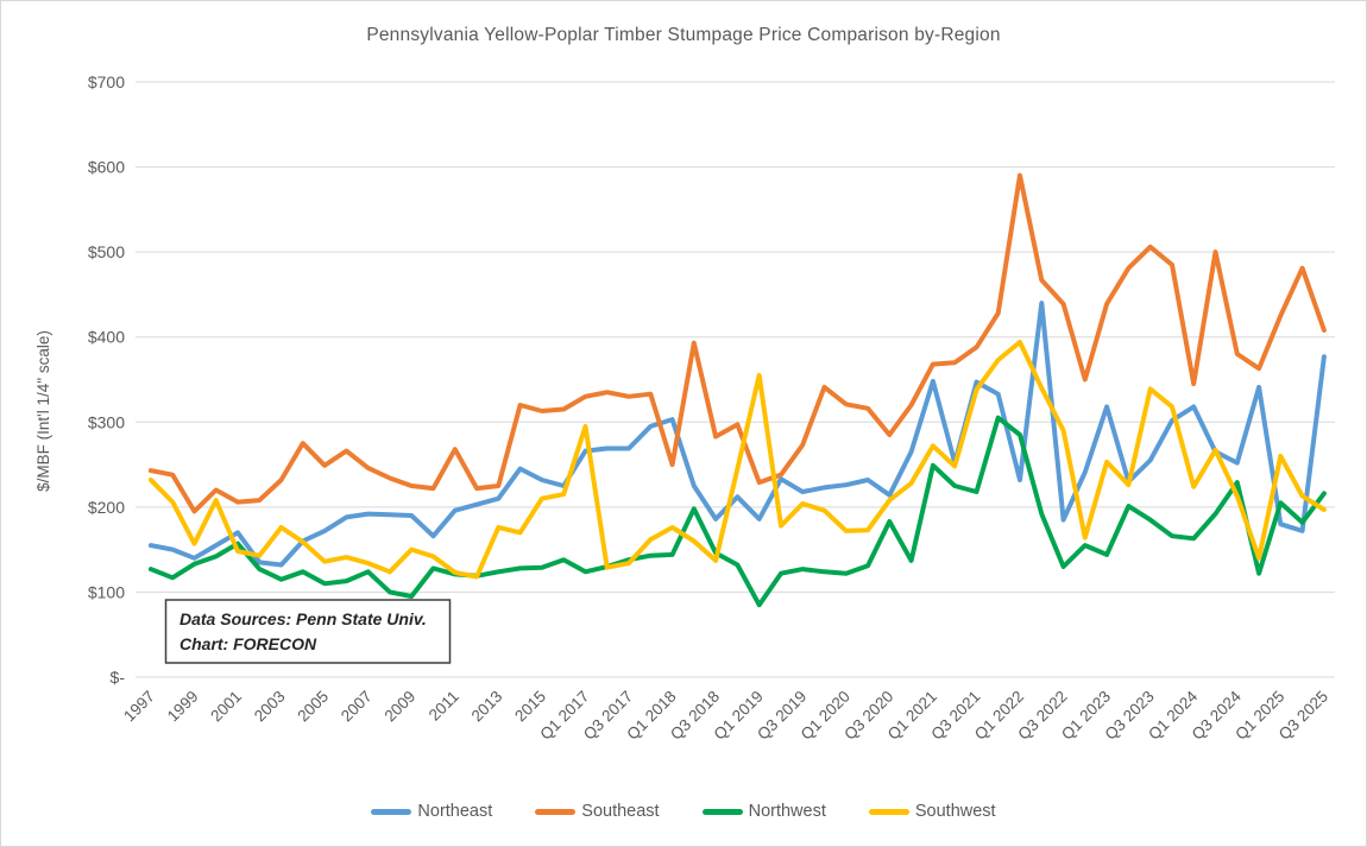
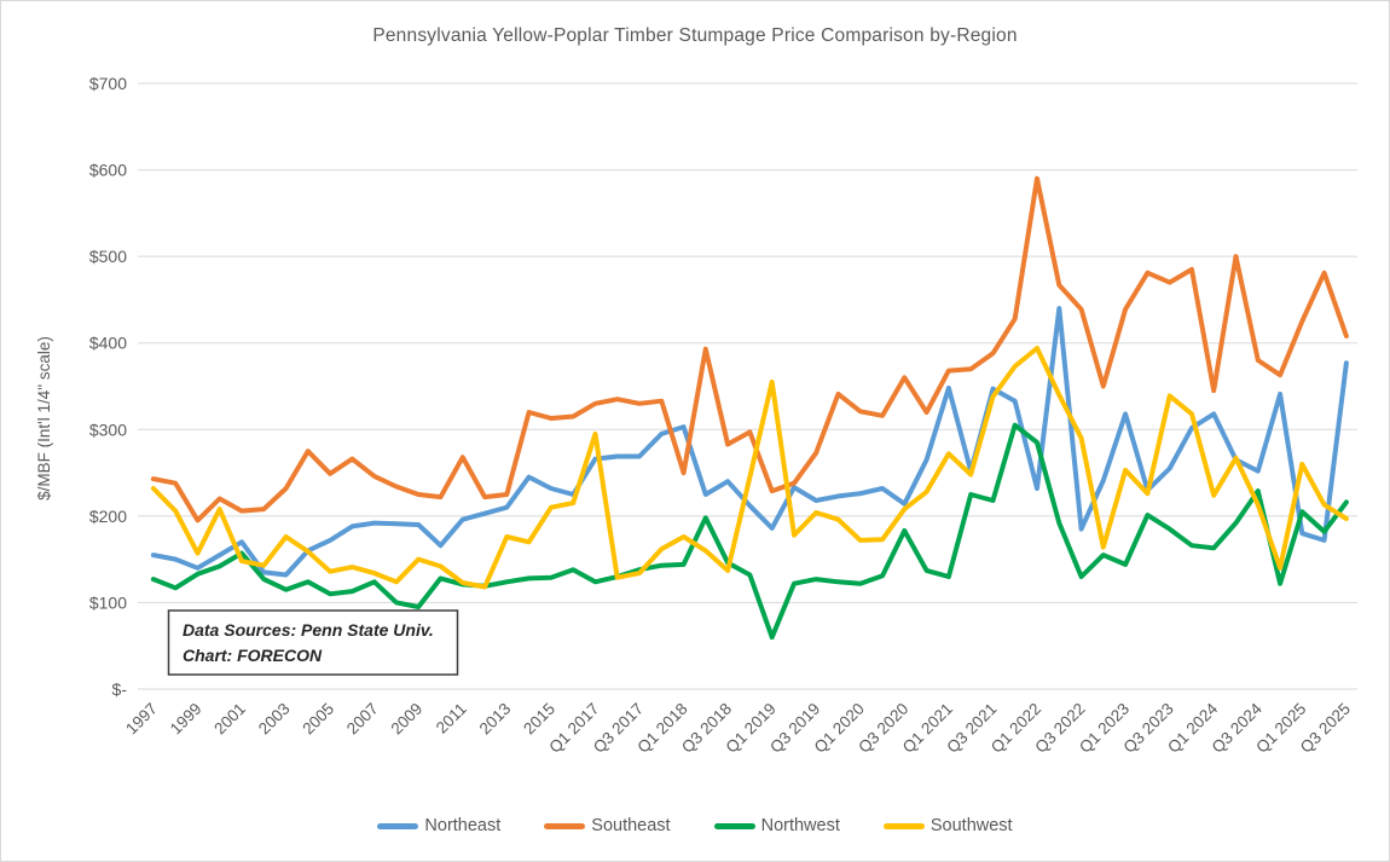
Northeast/Q3 2018: $190 -> $240
Northwest/Q1 2019: $80 -> $60
Southeast/Q3 2020: $280 -> $360
Northwest/Q1 2021: $250 -> $130
Southeast/Q3 2023: $510 -> $470
